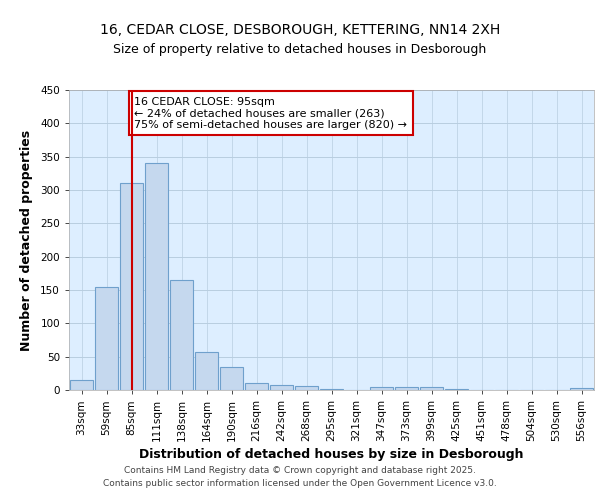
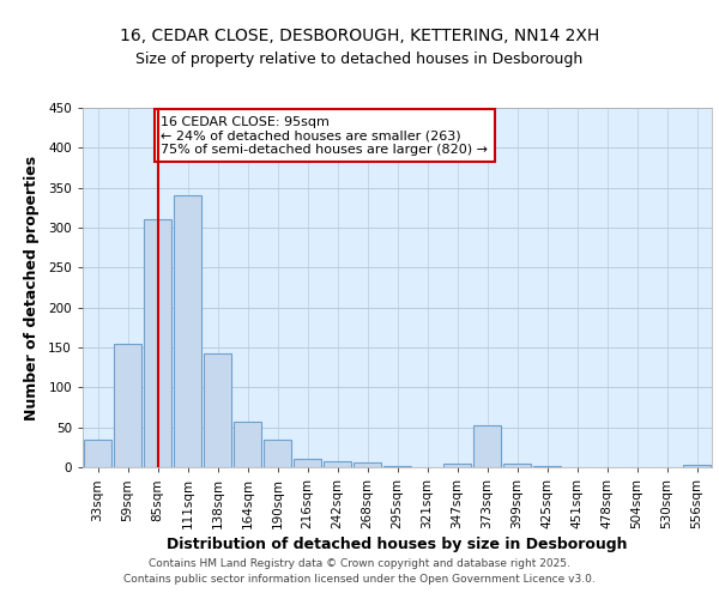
33sqm: 15 -> 34
138sqm: 165 -> 142
373sqm: 5 -> 52
